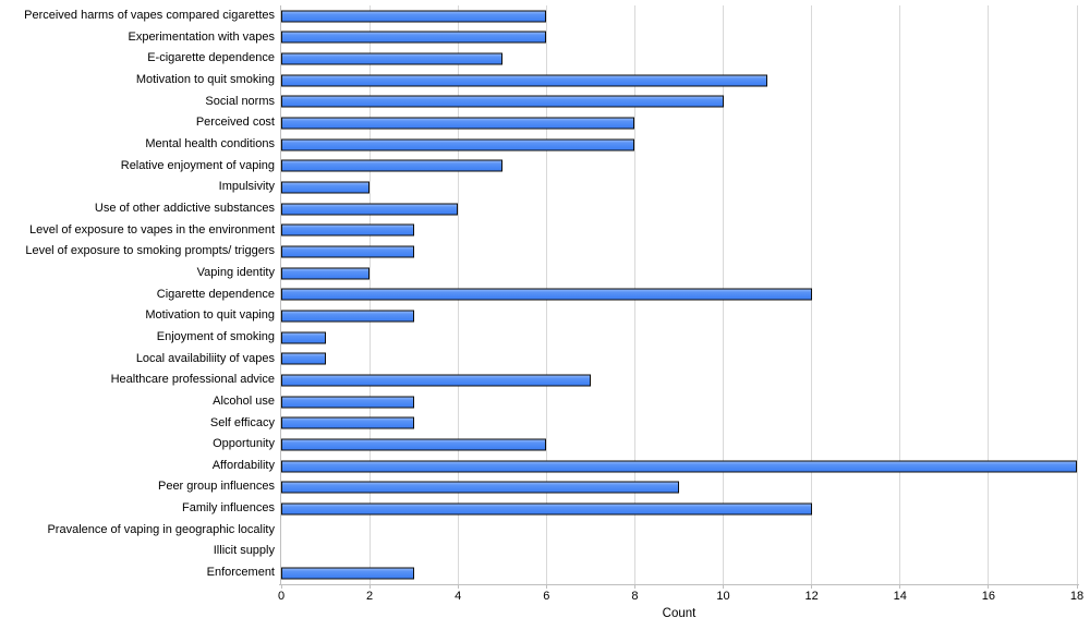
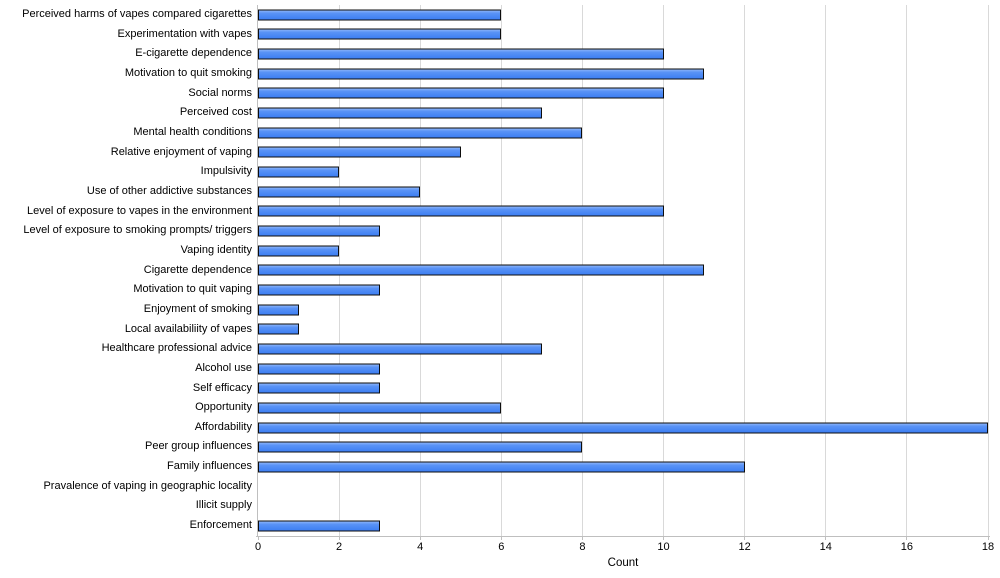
E-cigarette dependence: 5 -> 10
Perceived cost: 8 -> 7
Level of exposure to vapes in the environment: 3 -> 10
Cigarette dependence: 12 -> 11
Peer group influences: 9 -> 8
